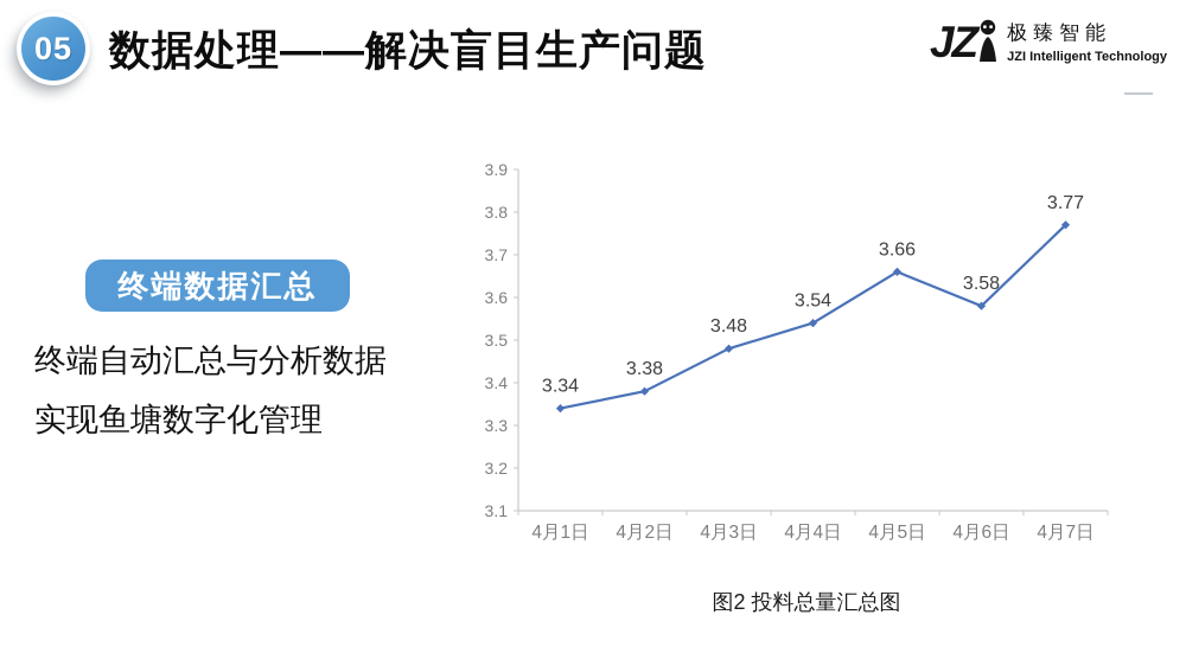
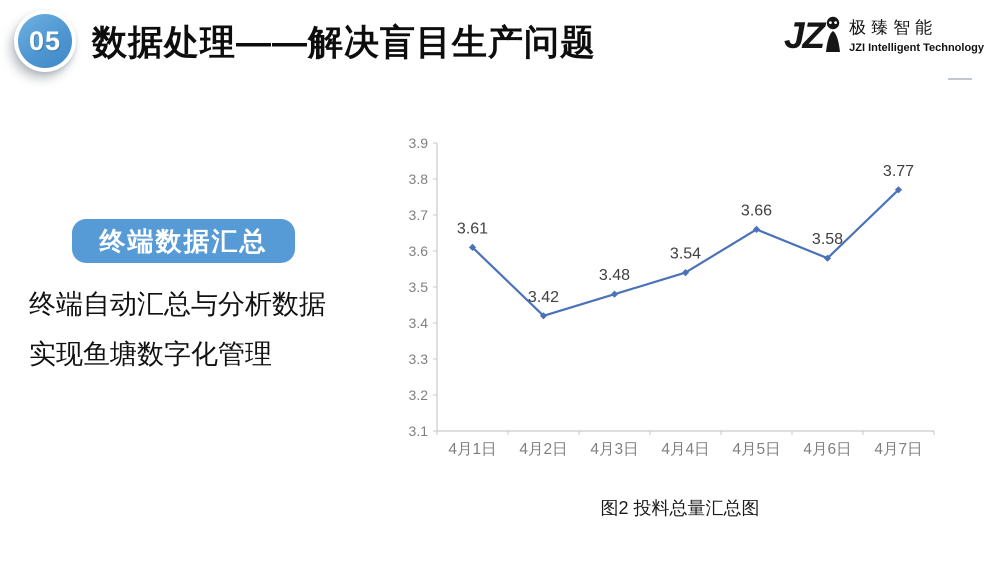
4月1日: 3.34 -> 3.61
4月2日: 3.38 -> 3.42
